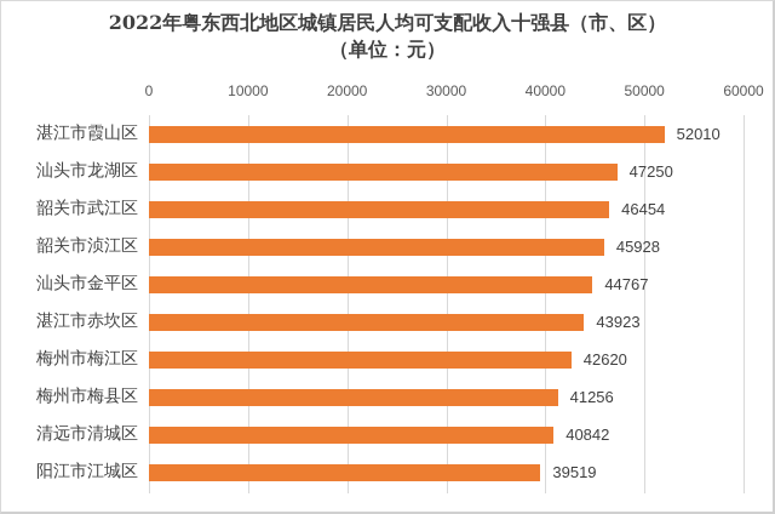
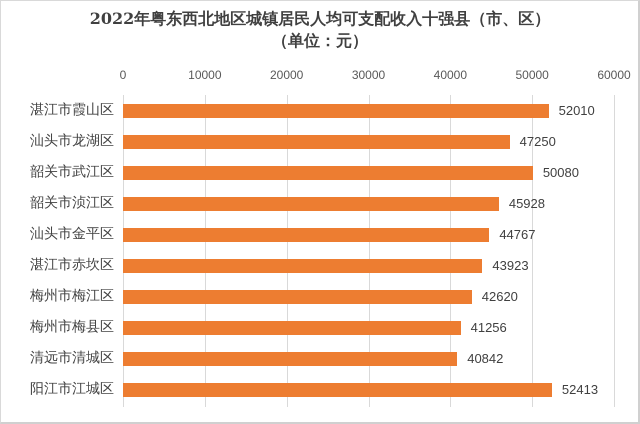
韶关市武江区: 46454 -> 50080
阳江市江城区: 39519 -> 52413
